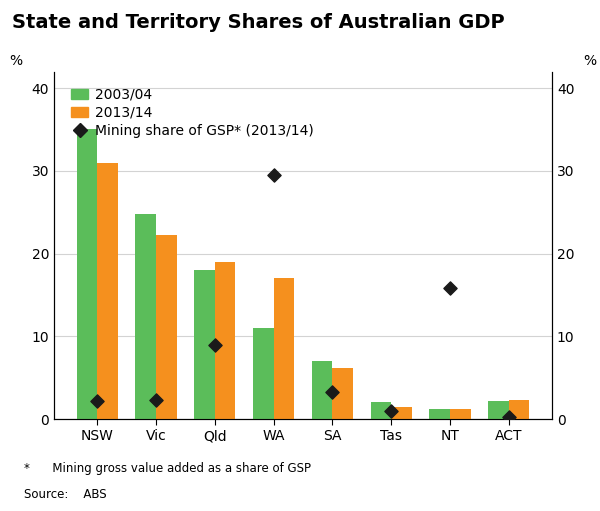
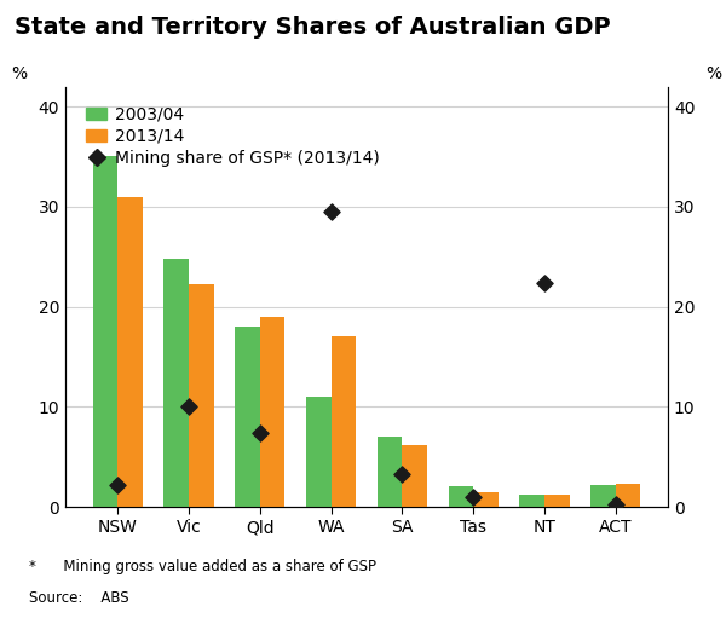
Mining share of GSP* (2013/14)/Vic: 2.3 -> 10.0
Mining share of GSP* (2013/14)/Qld: 9.0 -> 7.4
Mining share of GSP* (2013/14)/NT: 15.8 -> 22.4
